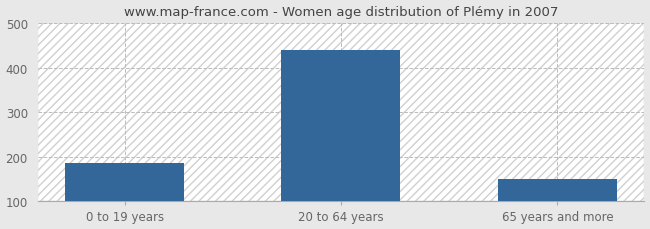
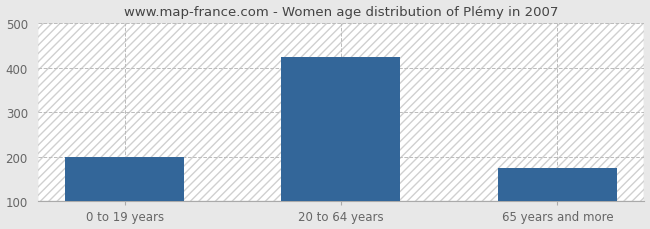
0 to 19 years: 185 -> 199
20 to 64 years: 440 -> 424
65 years and more: 150 -> 174
